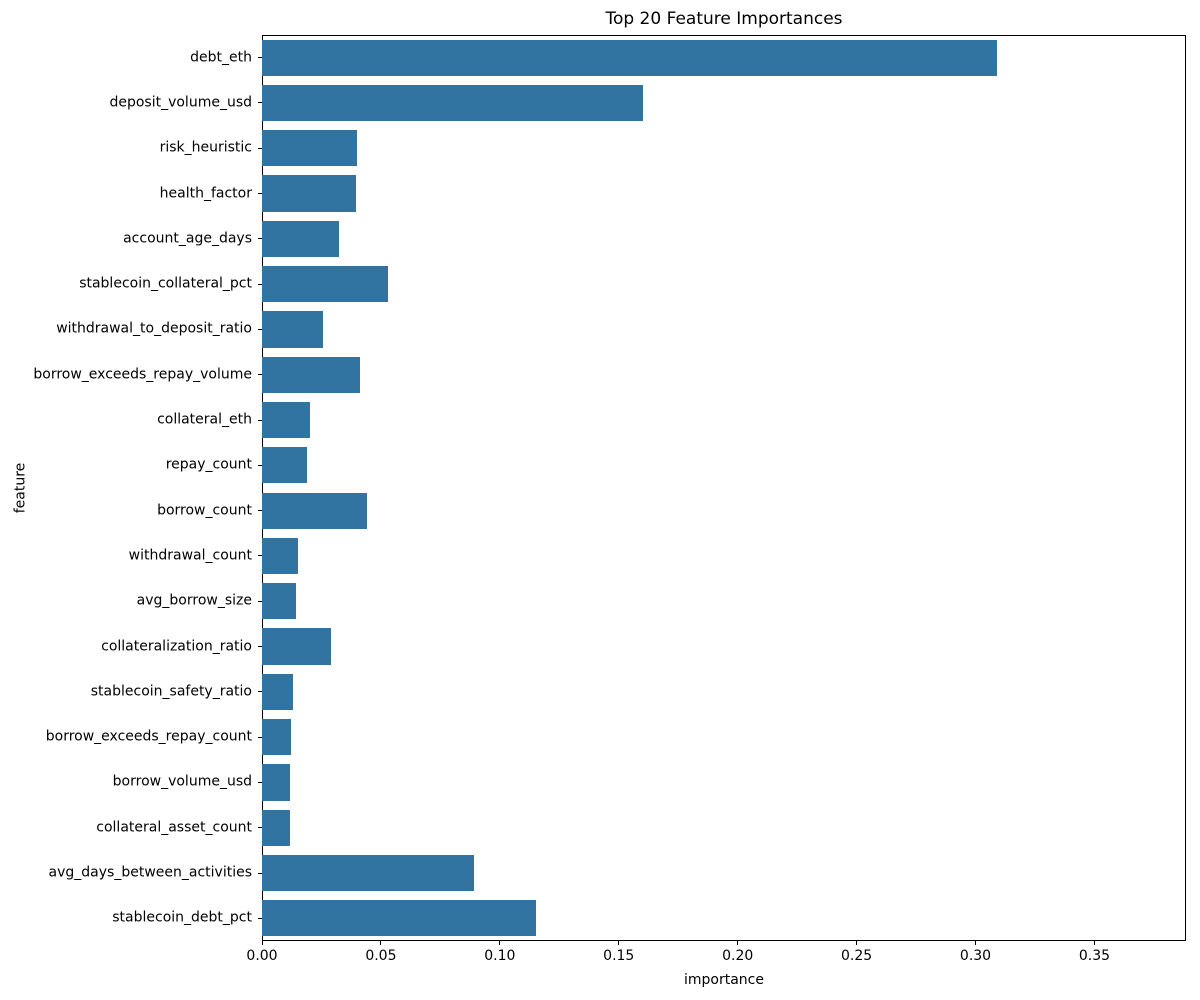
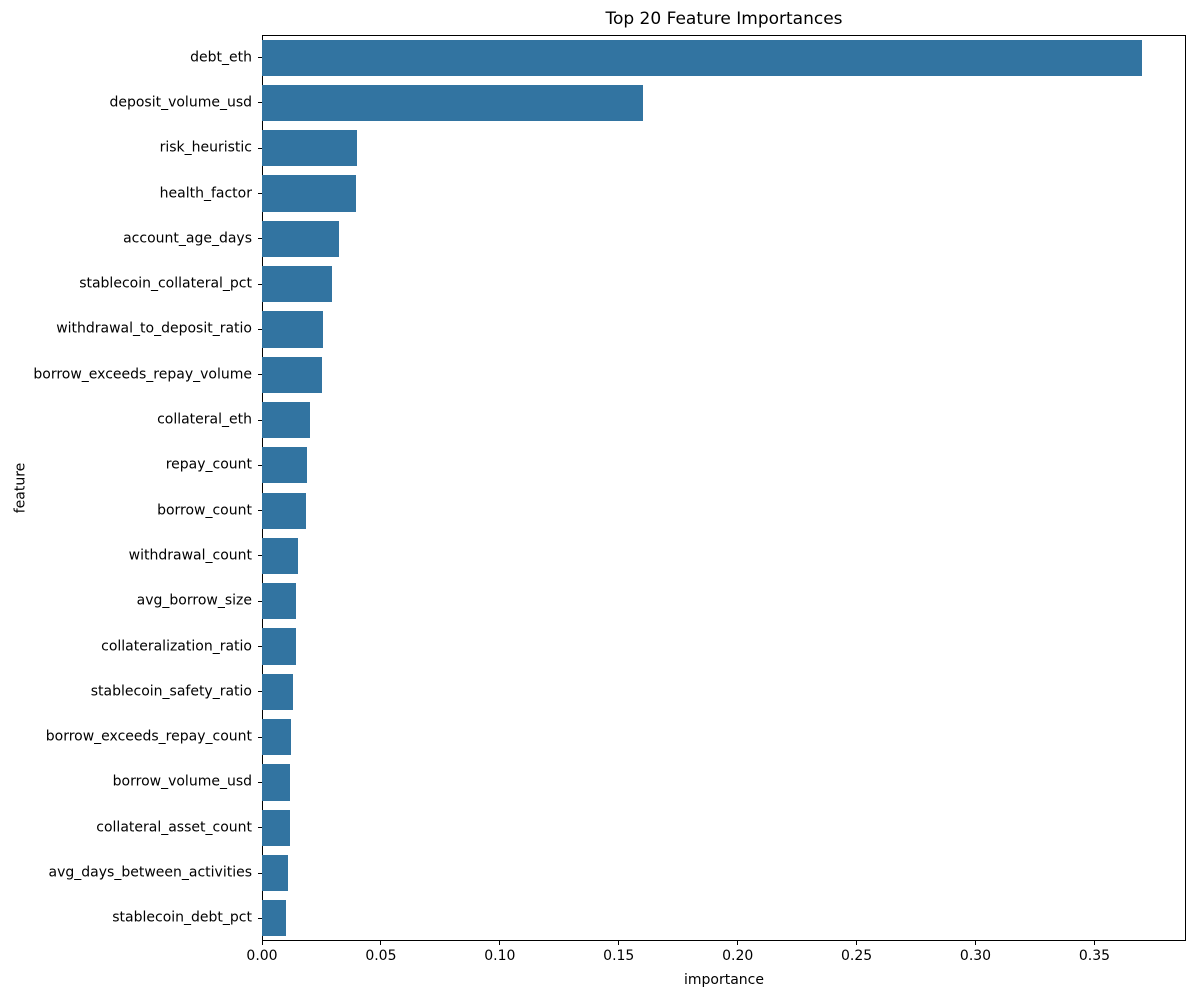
debt_eth: 0.309 -> 0.370
stablecoin_collateral_pct: 0.053 -> 0.029
borrow_exceeds_repay_volume: 0.041 -> 0.025
borrow_count: 0.044 -> 0.018
collateralization_ratio: 0.029 -> 0.014
avg_days_between_activities: 0.089 -> 0.011
stablecoin_debt_pct: 0.115 -> 0.010
